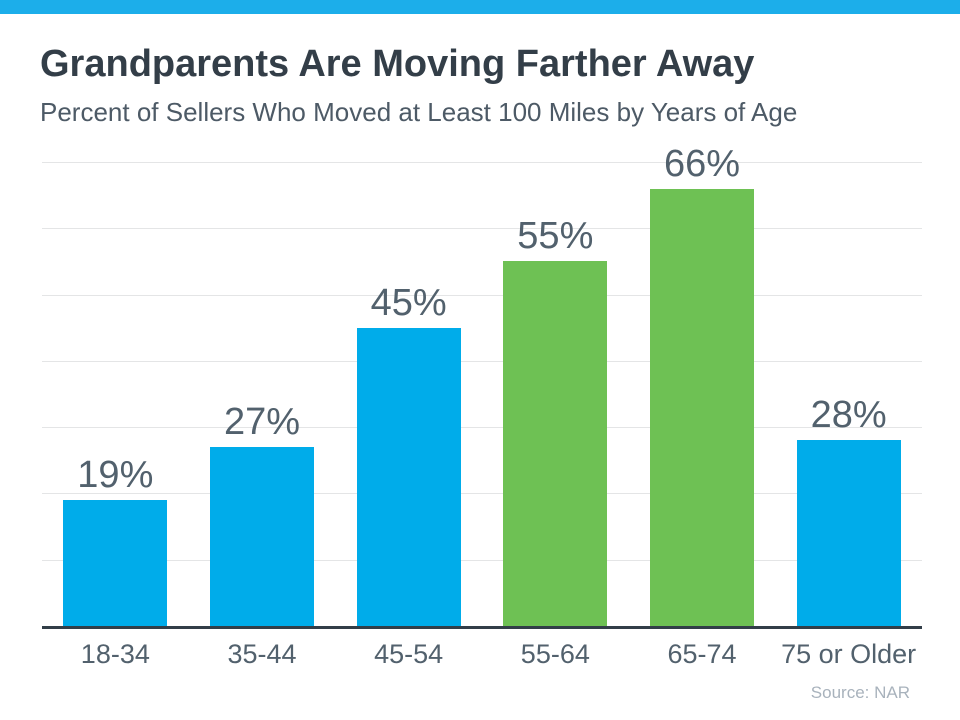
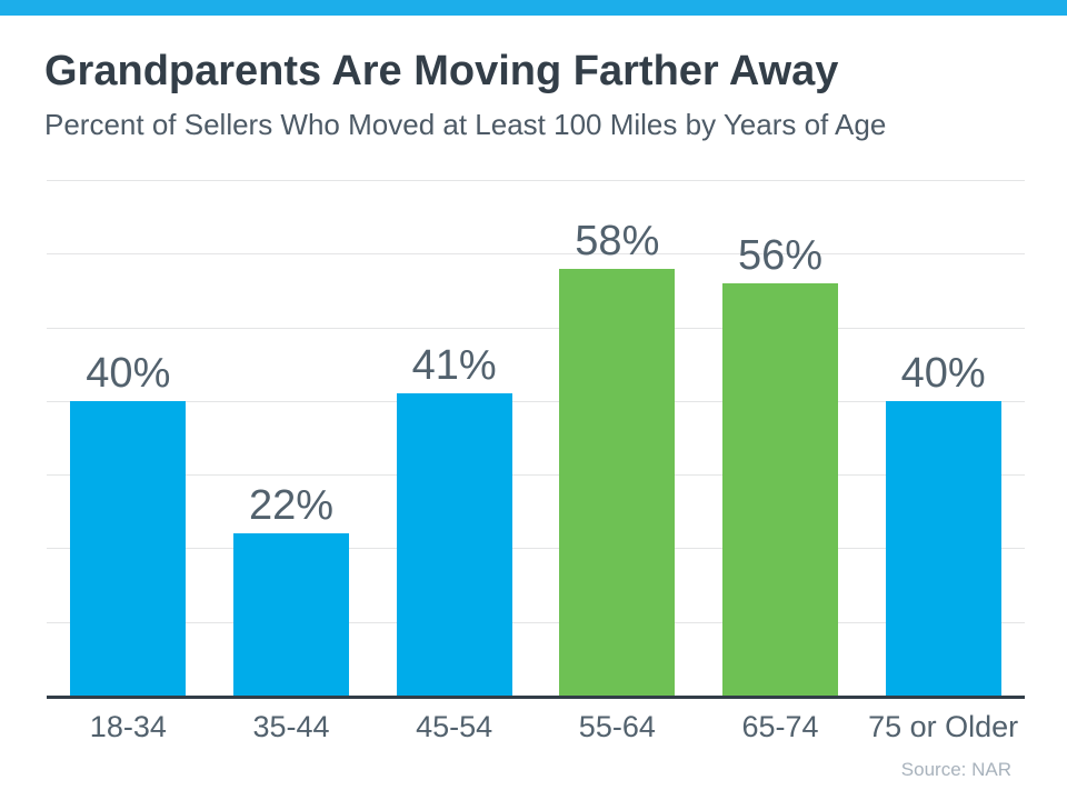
18-34: 19% -> 40%
35-44: 27% -> 22%
45-54: 45% -> 41%
55-64: 55% -> 58%
65-74: 66% -> 56%
75 or Older: 28% -> 40%
